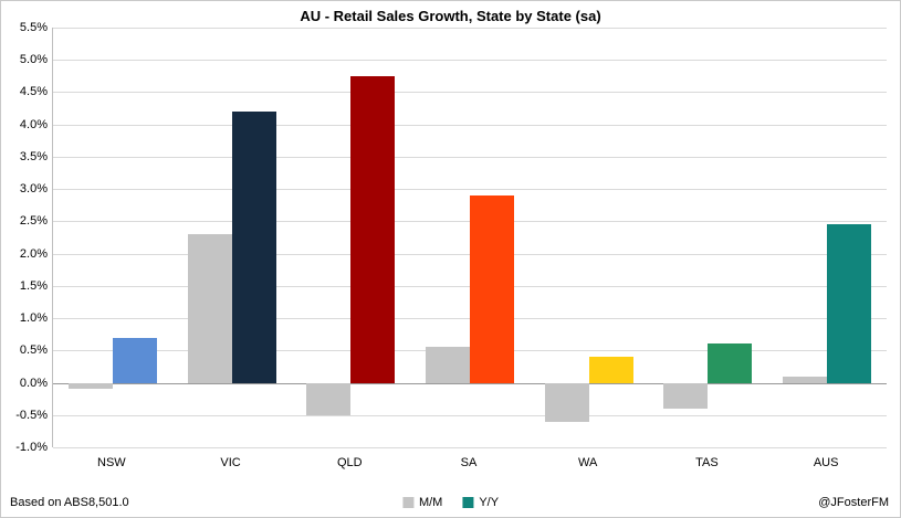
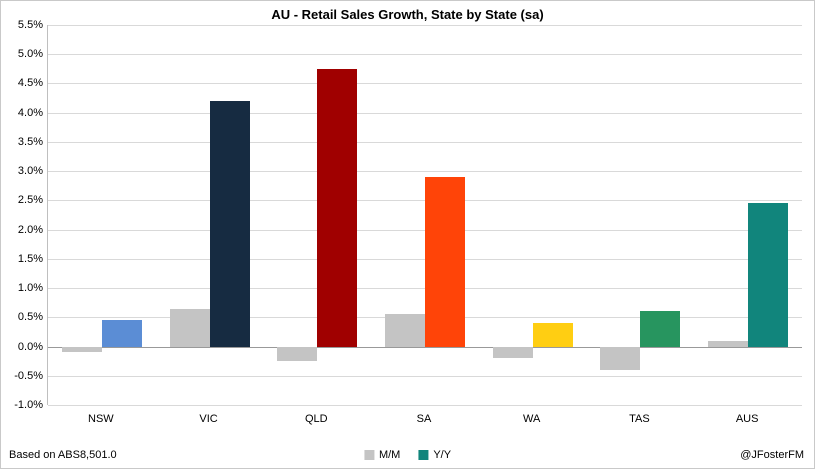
Y/Y/NSW: 0.7% -> 0.5%
M/M/VIC: 2.3% -> 0.7%
M/M/QLD: -0.5% -> -0.2%
M/M/WA: -0.6% -> -0.2%
